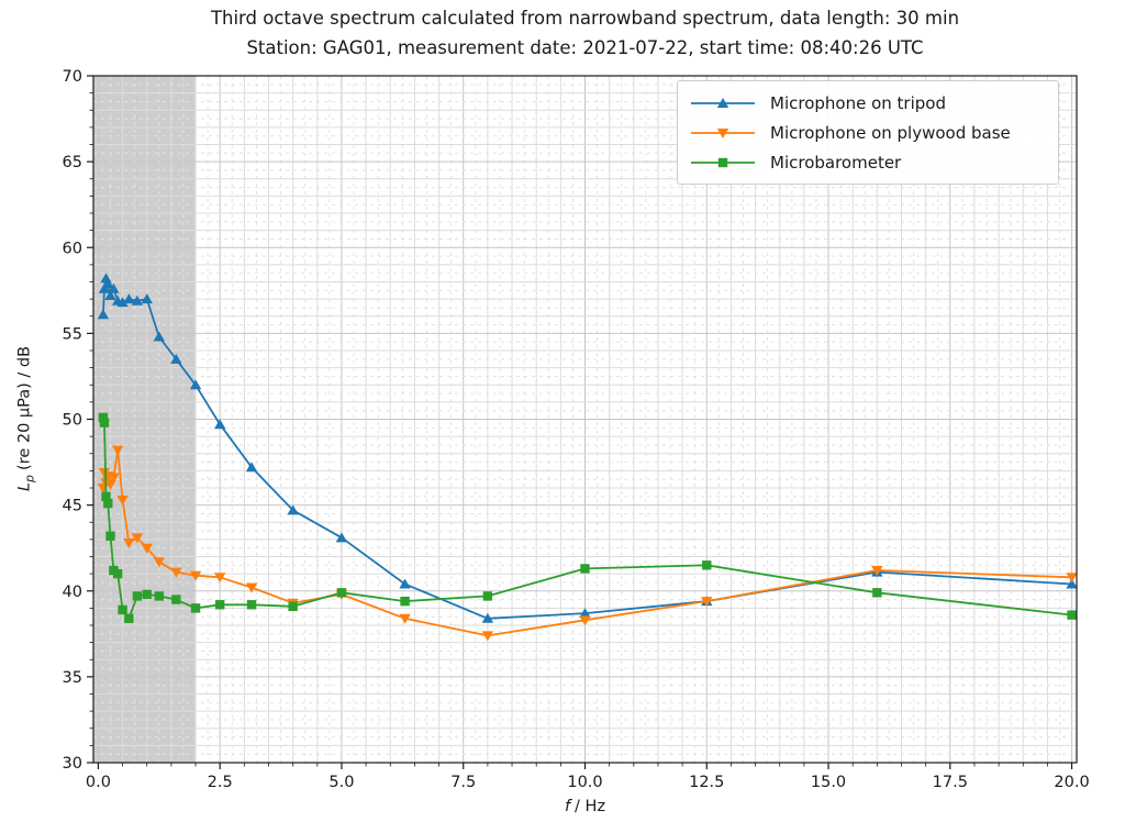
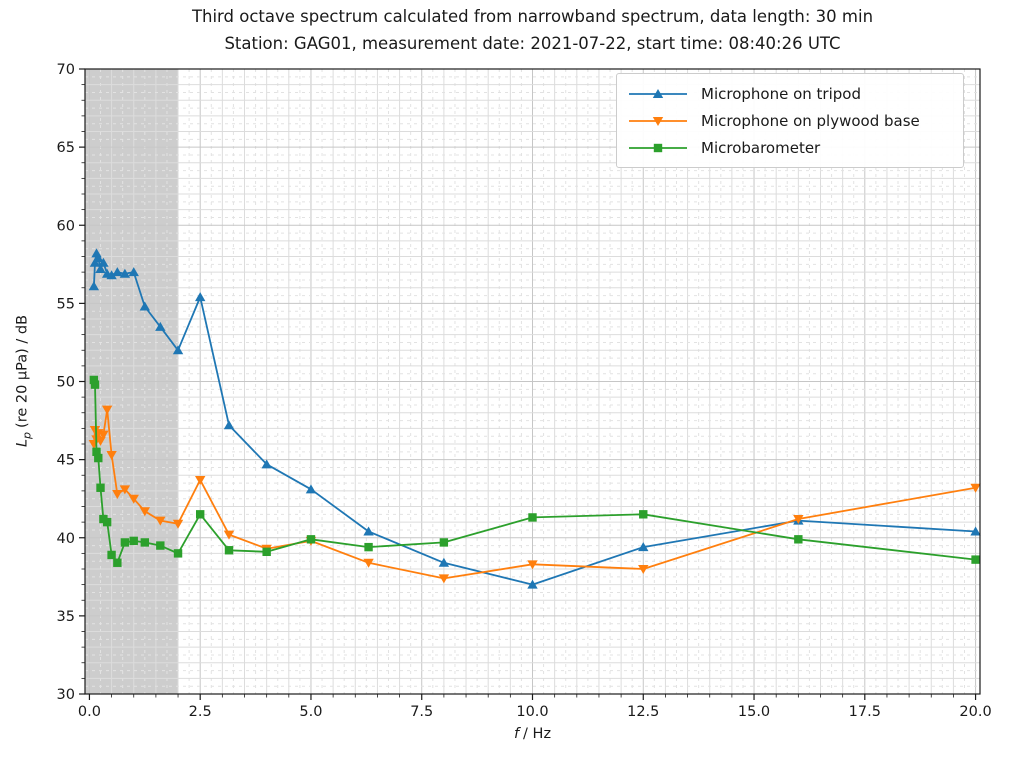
Microphone on tripod/2.5: 49.7 -> 55.4
Microphone on plywood base/2.5: 40.8 -> 43.7
Microbarometer/2.5: 39.2 -> 41.5
Microphone on tripod/10.0: 38.7 -> 37.0
Microphone on plywood base/12.5: 39.4 -> 38.0
Microphone on plywood base/20.0: 40.8 -> 43.2
